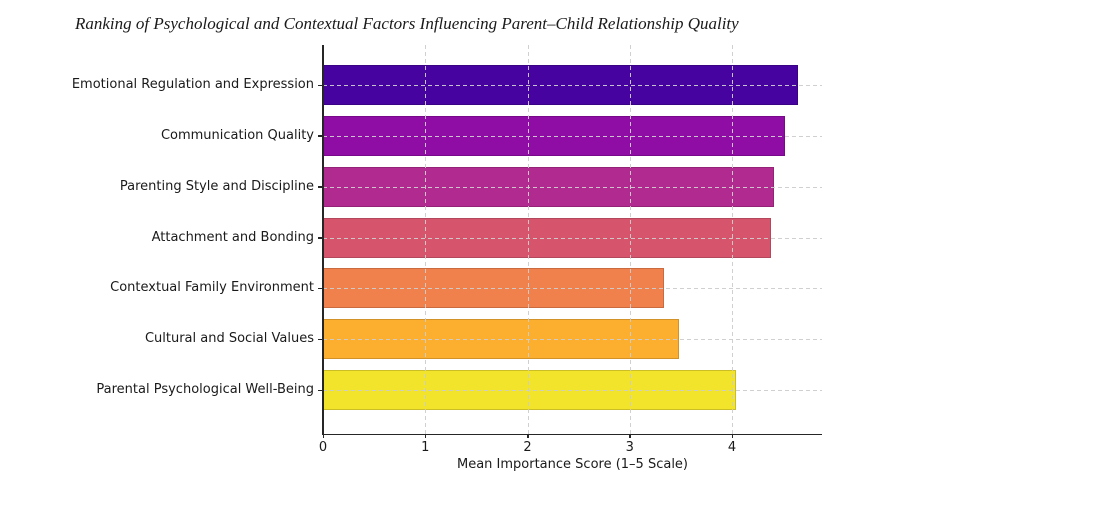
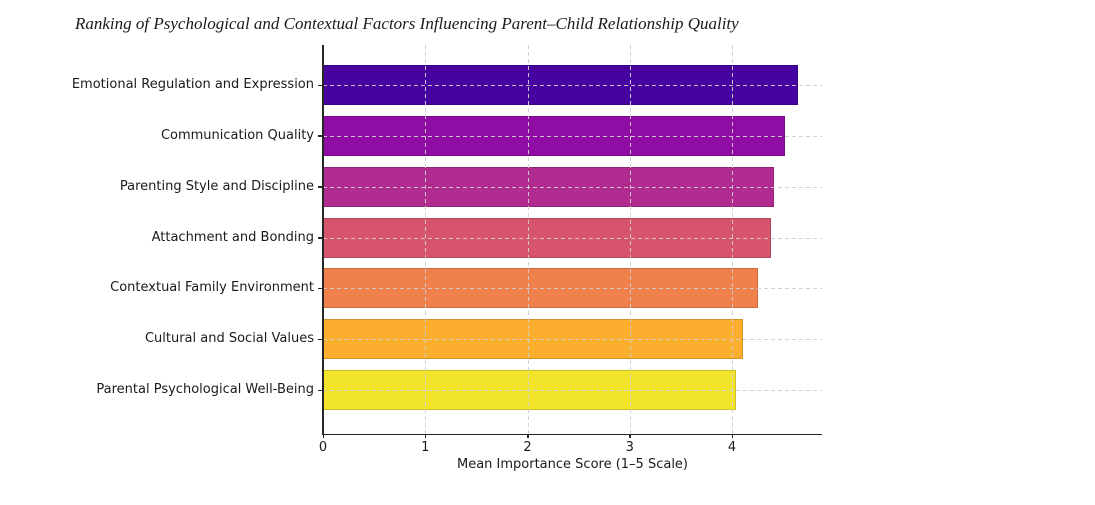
Contextual Family Environment: 3.33 -> 4.25
Cultural and Social Values: 3.48 -> 4.11
